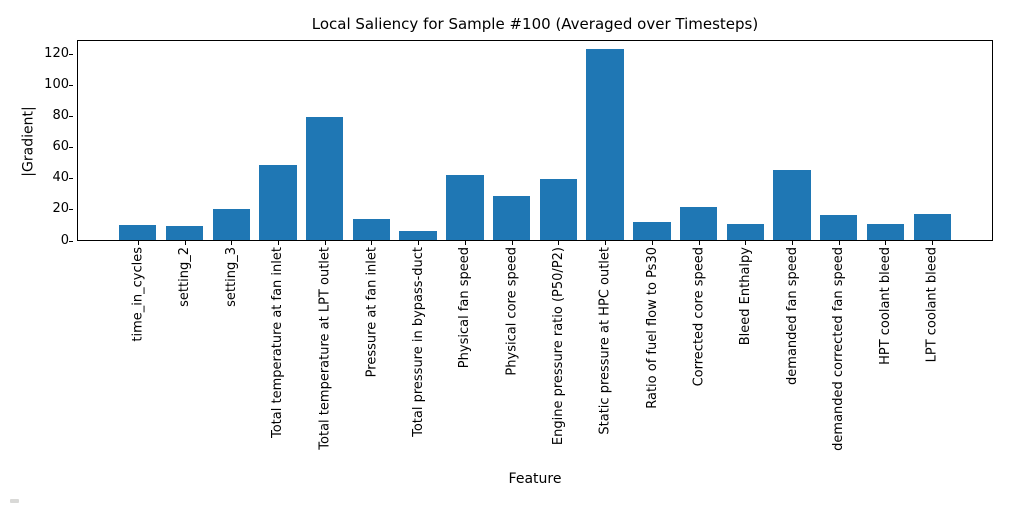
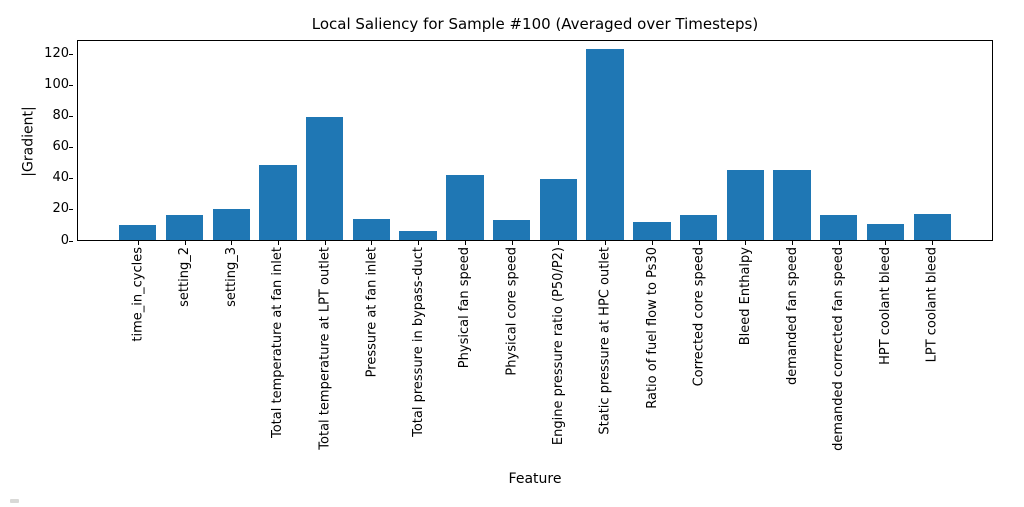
setting_2: 9 -> 16
Physical core speed: 28 -> 13
Corrected core speed: 21 -> 16
Bleed Enthalpy: 10 -> 45
